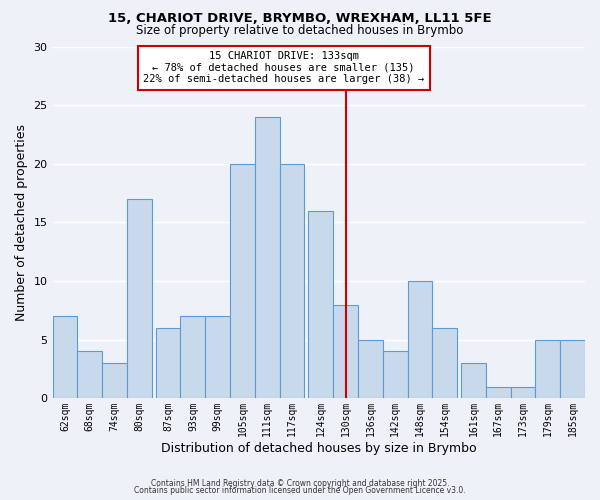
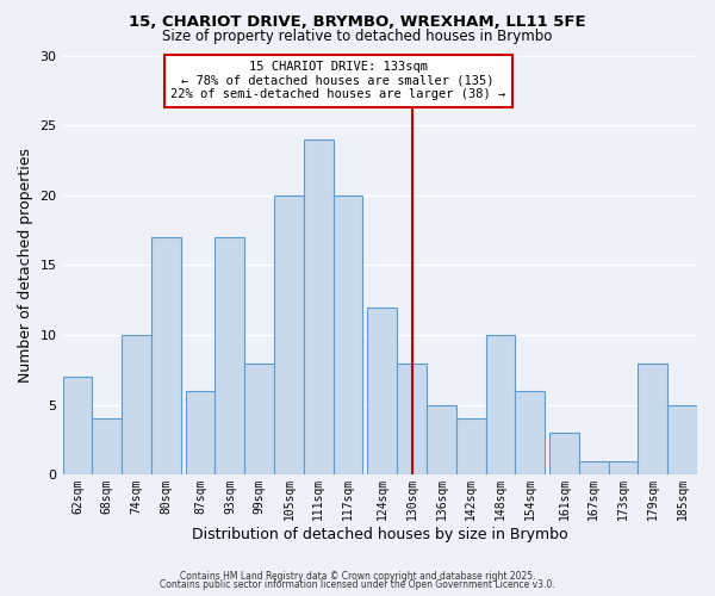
74sqm: 3 -> 10
93sqm: 7 -> 17
99sqm: 7 -> 8
124sqm: 16 -> 12
179sqm: 5 -> 8
